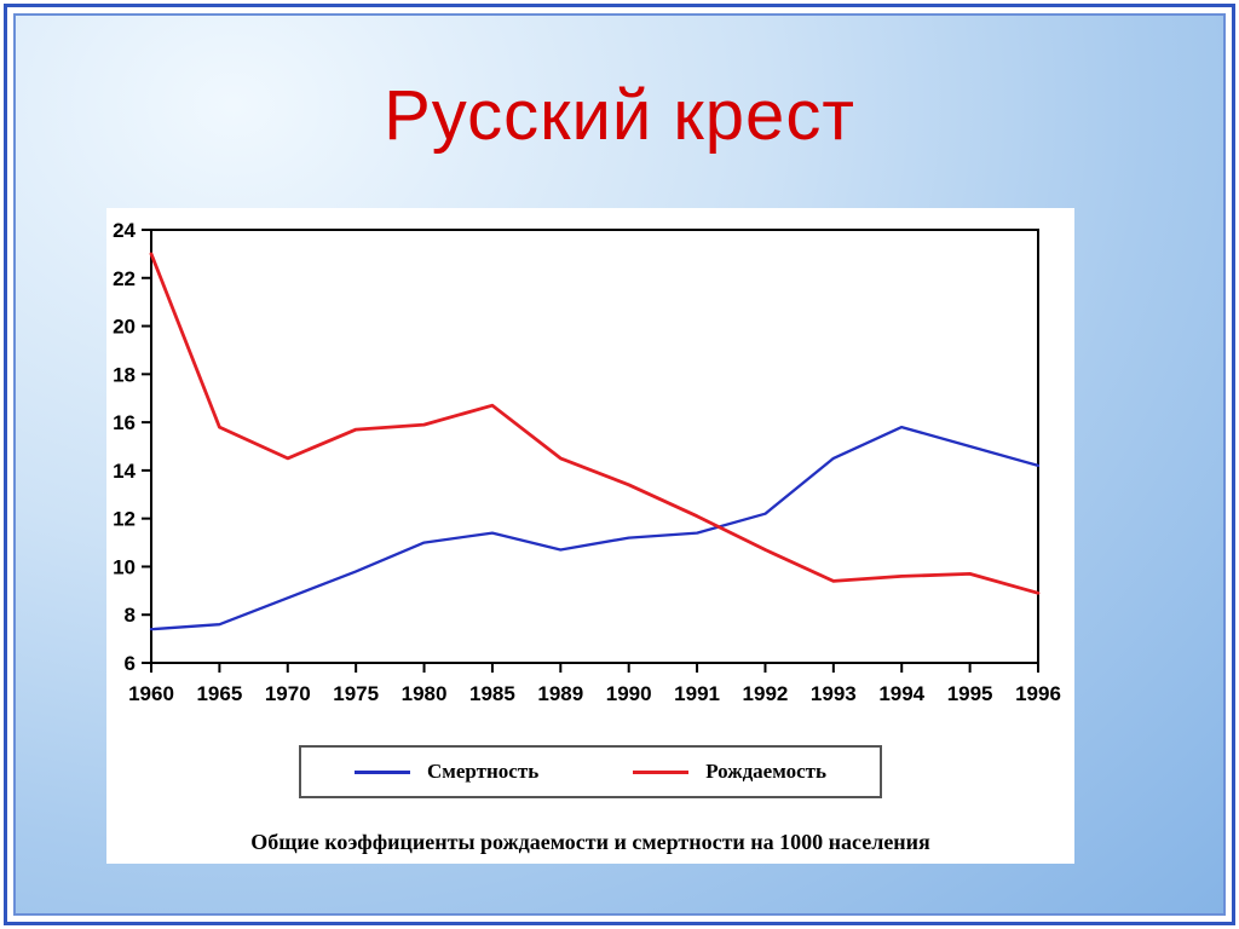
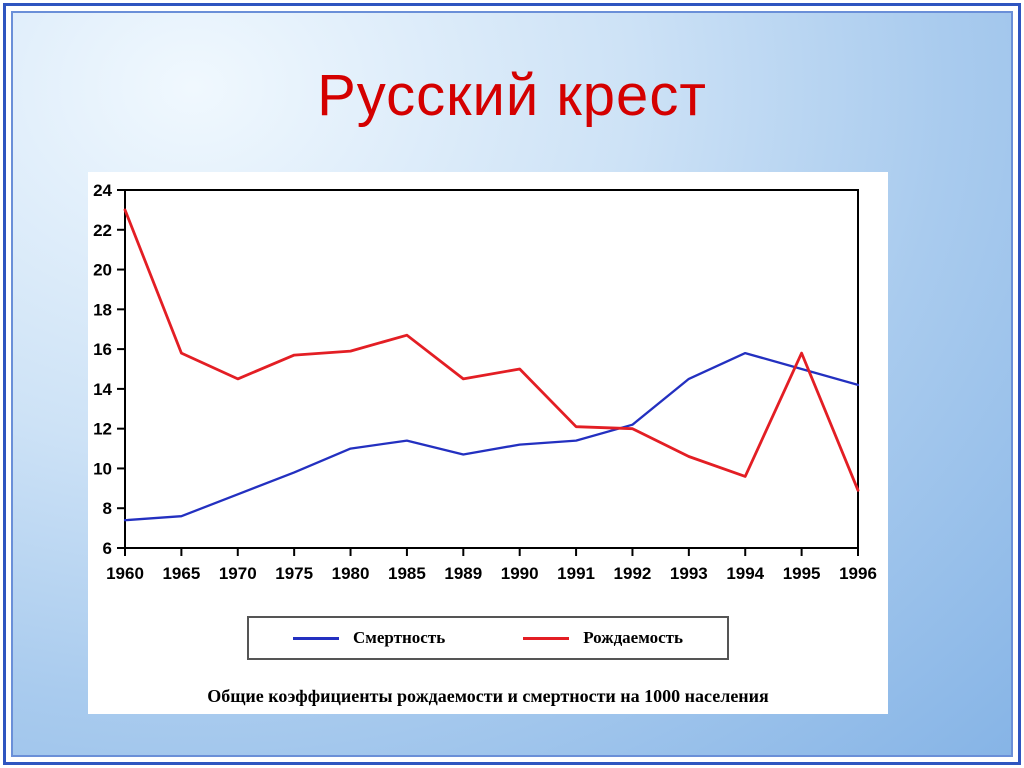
Рождаемость/1990: 13.4 -> 15.0
Рождаемость/1992: 10.7 -> 12.0
Рождаемость/1993: 9.4 -> 10.6
Рождаемость/1995: 9.7 -> 15.8
